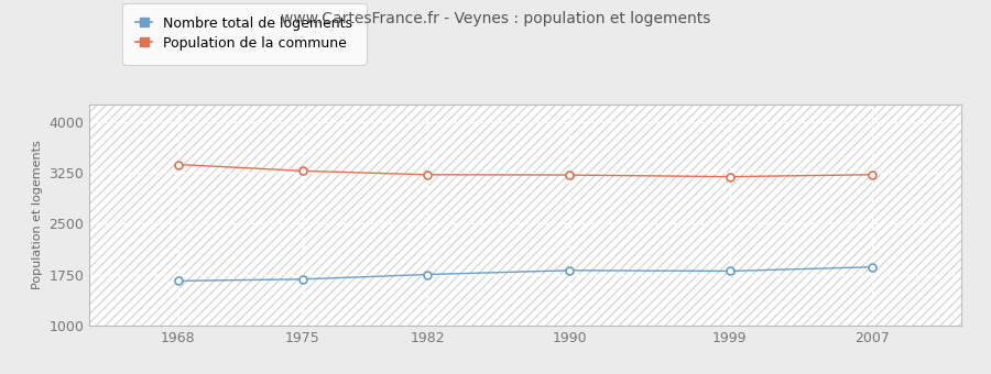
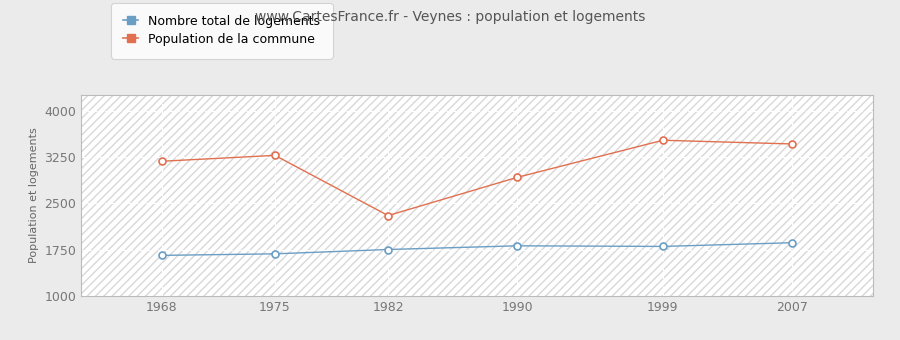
Population de la commune/1968: 3370 -> 3180
Population de la commune/1982: 3220 -> 2300
Population de la commune/1990: 3220 -> 2920
Population de la commune/1999: 3190 -> 3520
Population de la commune/2007: 3220 -> 3460
